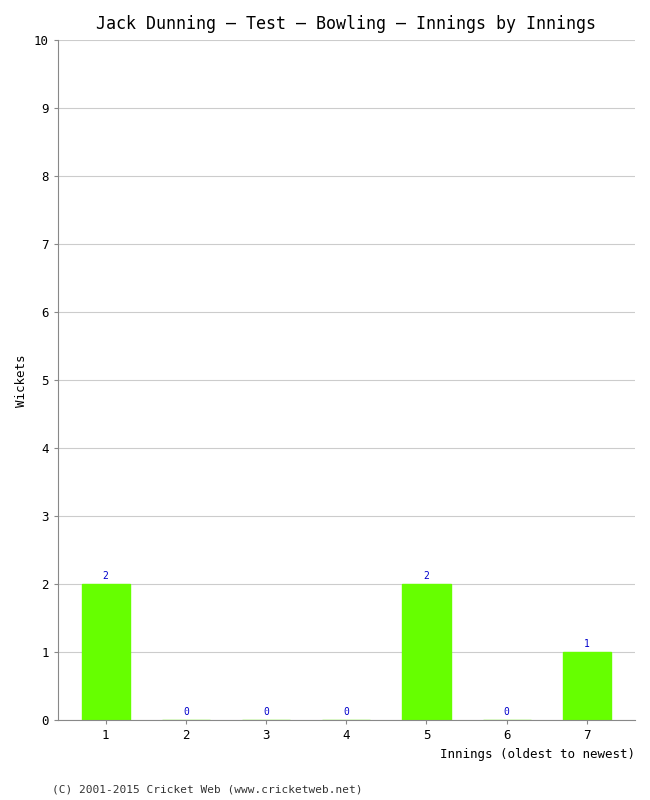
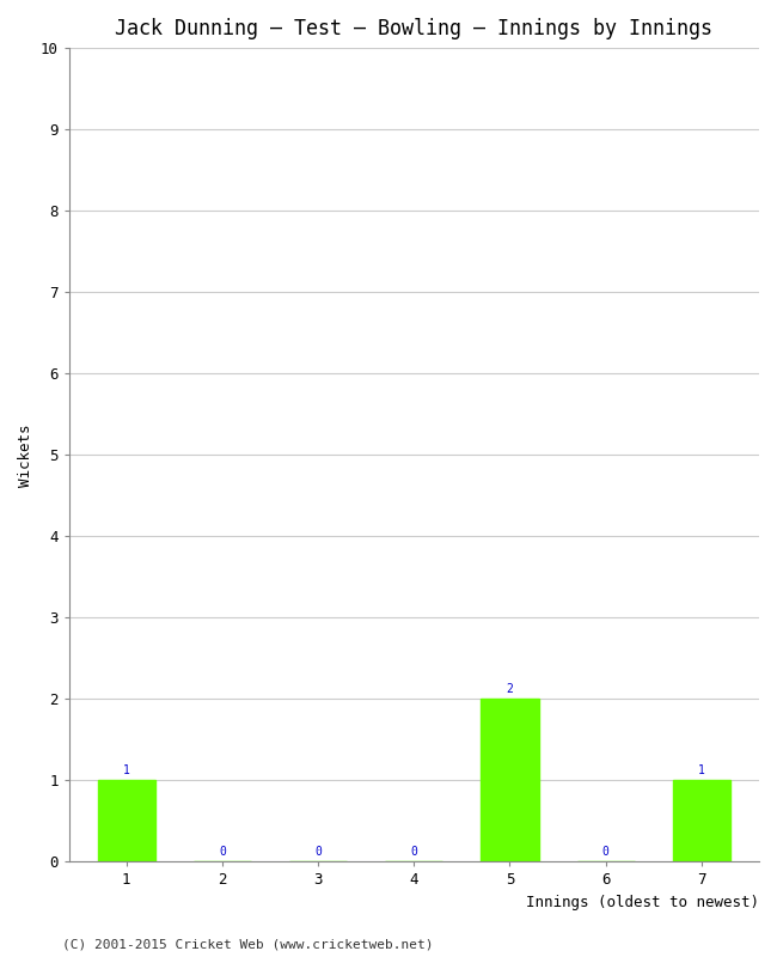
1: 2 -> 1
